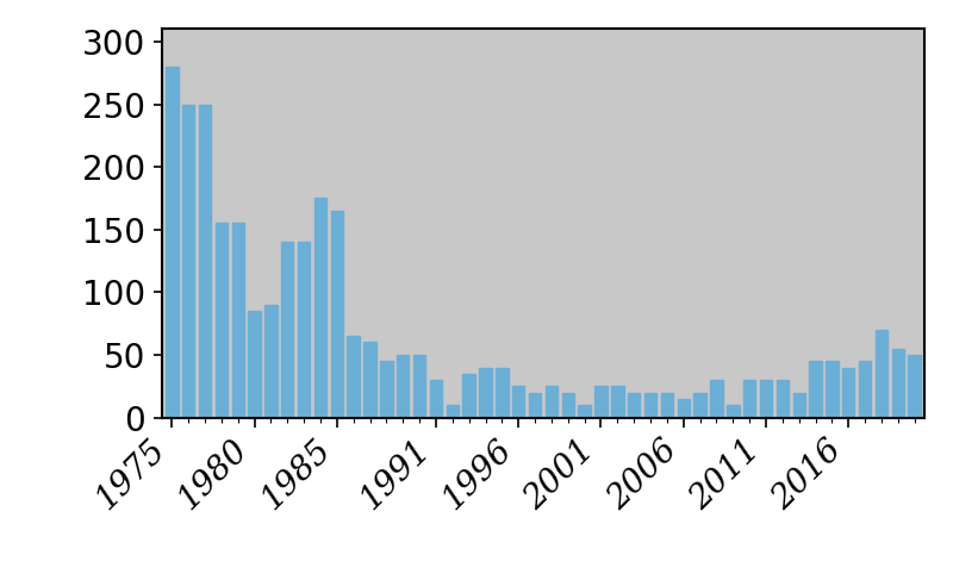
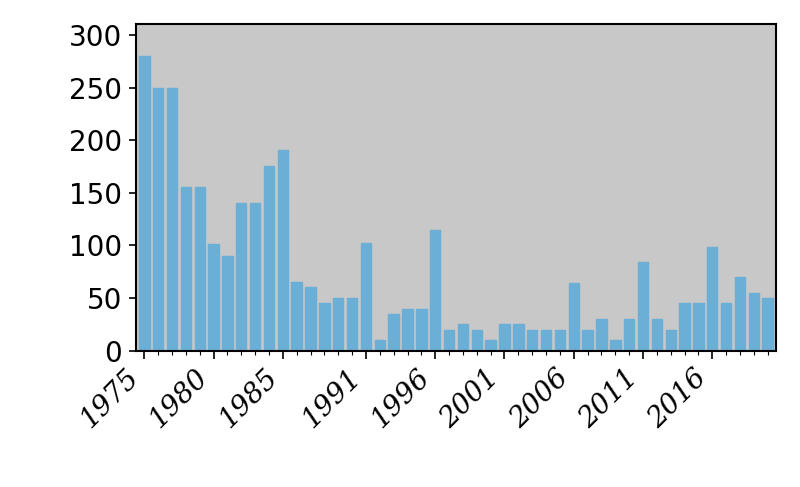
1980: 85 -> 101
1985: 165 -> 191
1991: 30 -> 102
1996: 25 -> 115
2006: 15 -> 64
2011: 30 -> 84
2016: 40 -> 98
